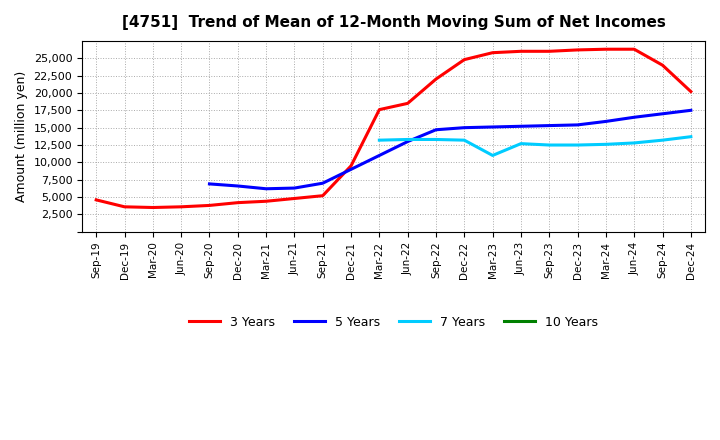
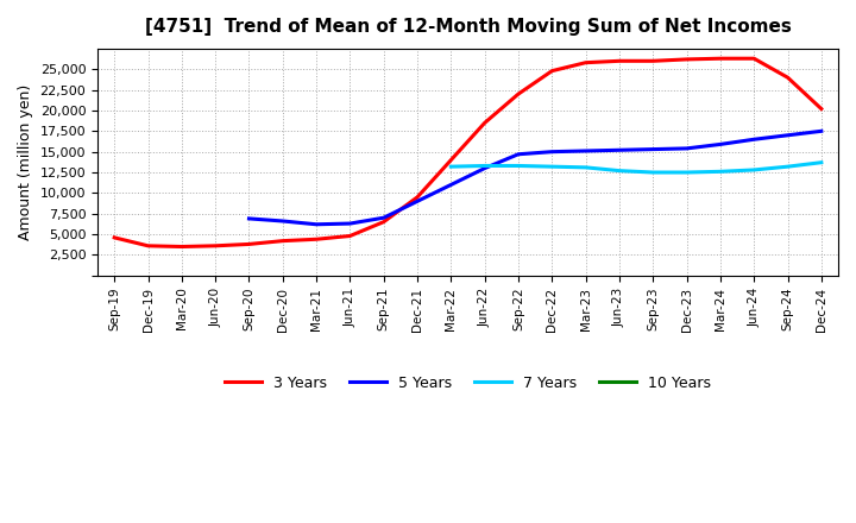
3 Years/Sep-21: 5,200 -> 6,500
3 Years/Mar-22: 17,600 -> 14,000
7 Years/Mar-23: 11,000 -> 13,100
